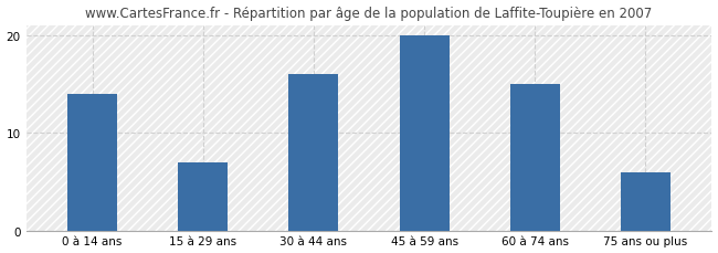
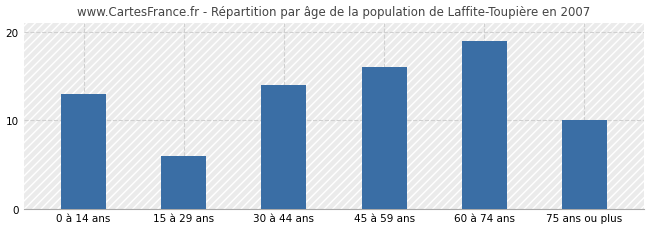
0 à 14 ans: 14 -> 13
15 à 29 ans: 7 -> 6
30 à 44 ans: 16 -> 14
45 à 59 ans: 20 -> 16
60 à 74 ans: 15 -> 19
75 ans ou plus: 6 -> 10
